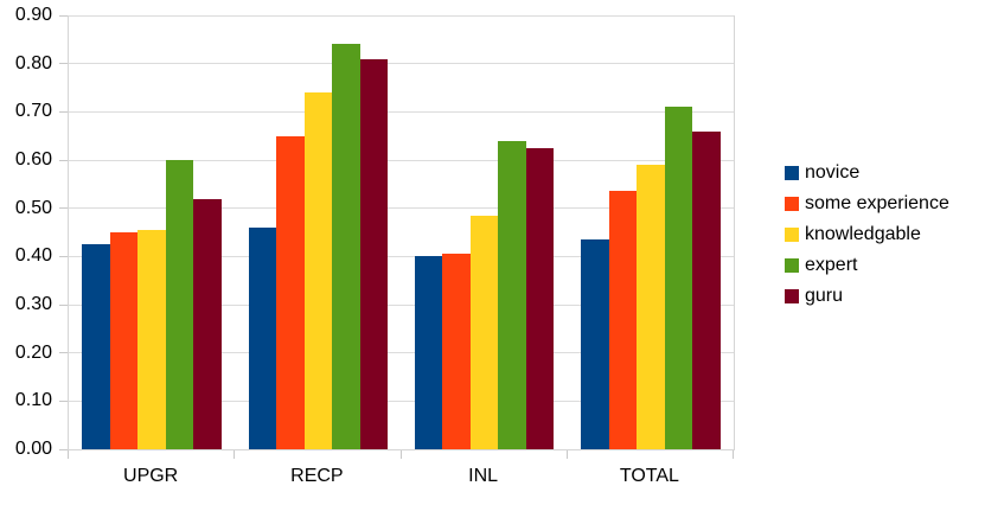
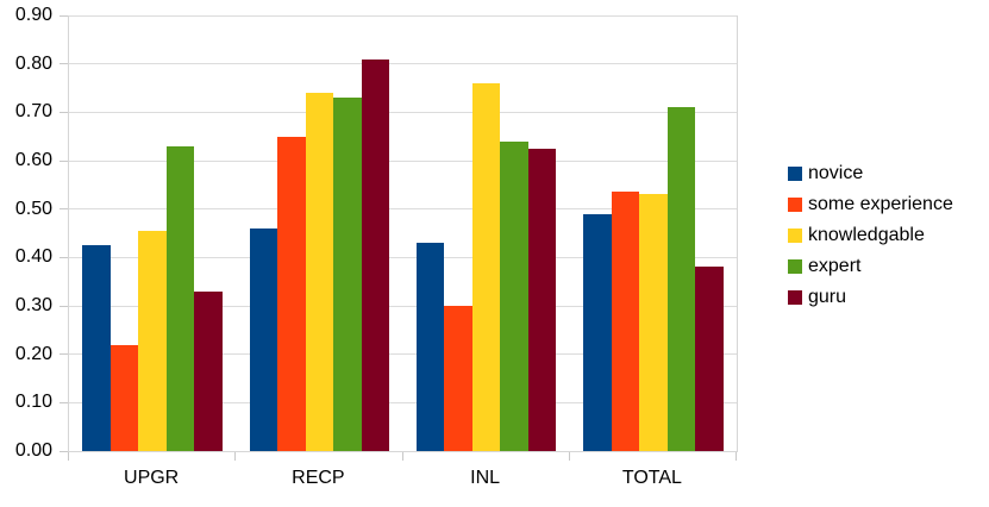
some experience/UPGR: 0.45 -> 0.22
expert/UPGR: 0.60 -> 0.63
guru/UPGR: 0.52 -> 0.33
expert/RECP: 0.84 -> 0.73
novice/INL: 0.40 -> 0.43
some experience/INL: 0.41 -> 0.30
knowledgable/INL: 0.48 -> 0.76
novice/TOTAL: 0.43 -> 0.49
knowledgable/TOTAL: 0.59 -> 0.53
guru/TOTAL: 0.66 -> 0.38
